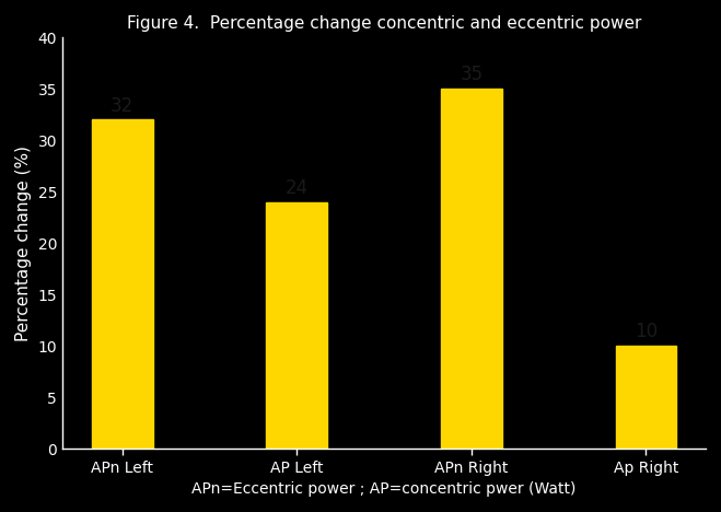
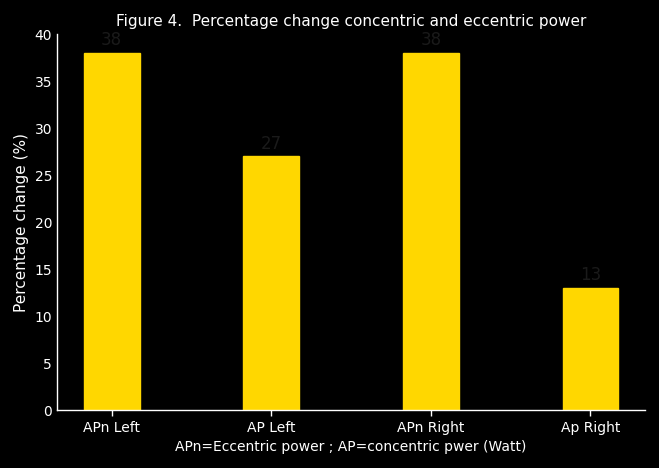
APn Left: 32 -> 38
AP Left: 24 -> 27
APn Right: 35 -> 38
Ap Right: 10 -> 13
